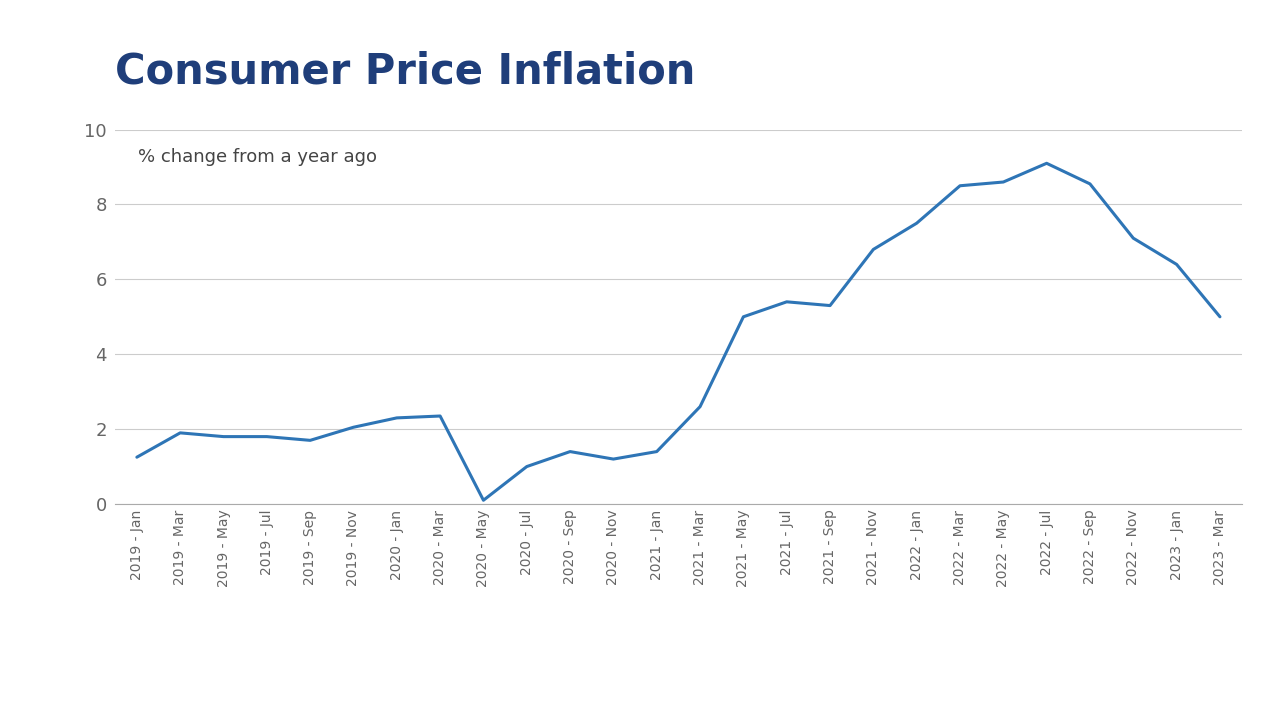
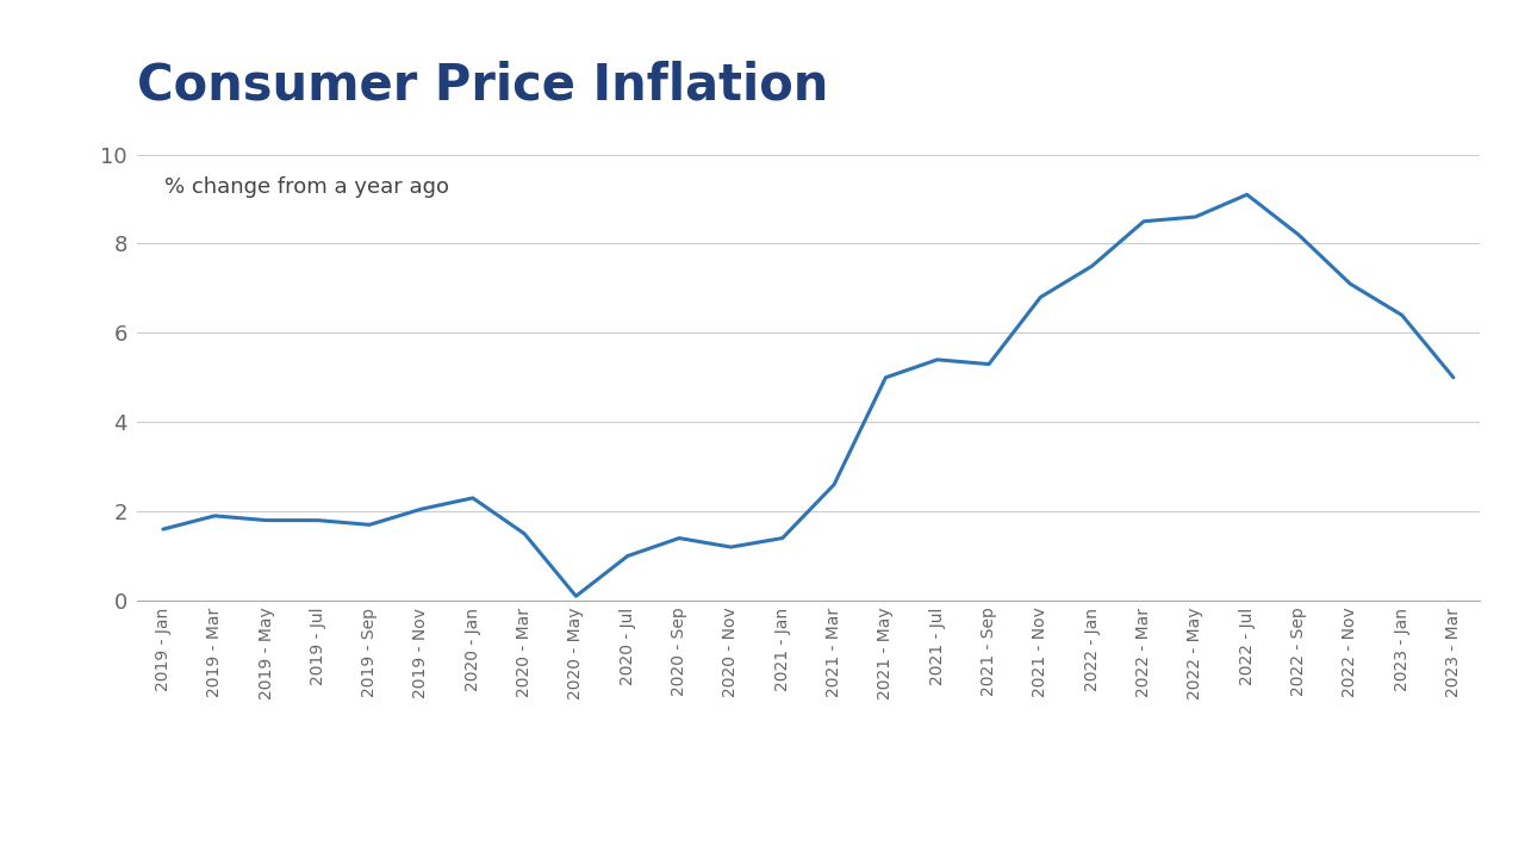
2019 - Jan: 1.25 -> 1.60
2020 - Mar: 2.35 -> 1.50
2022 - Sep: 8.55 -> 8.20
